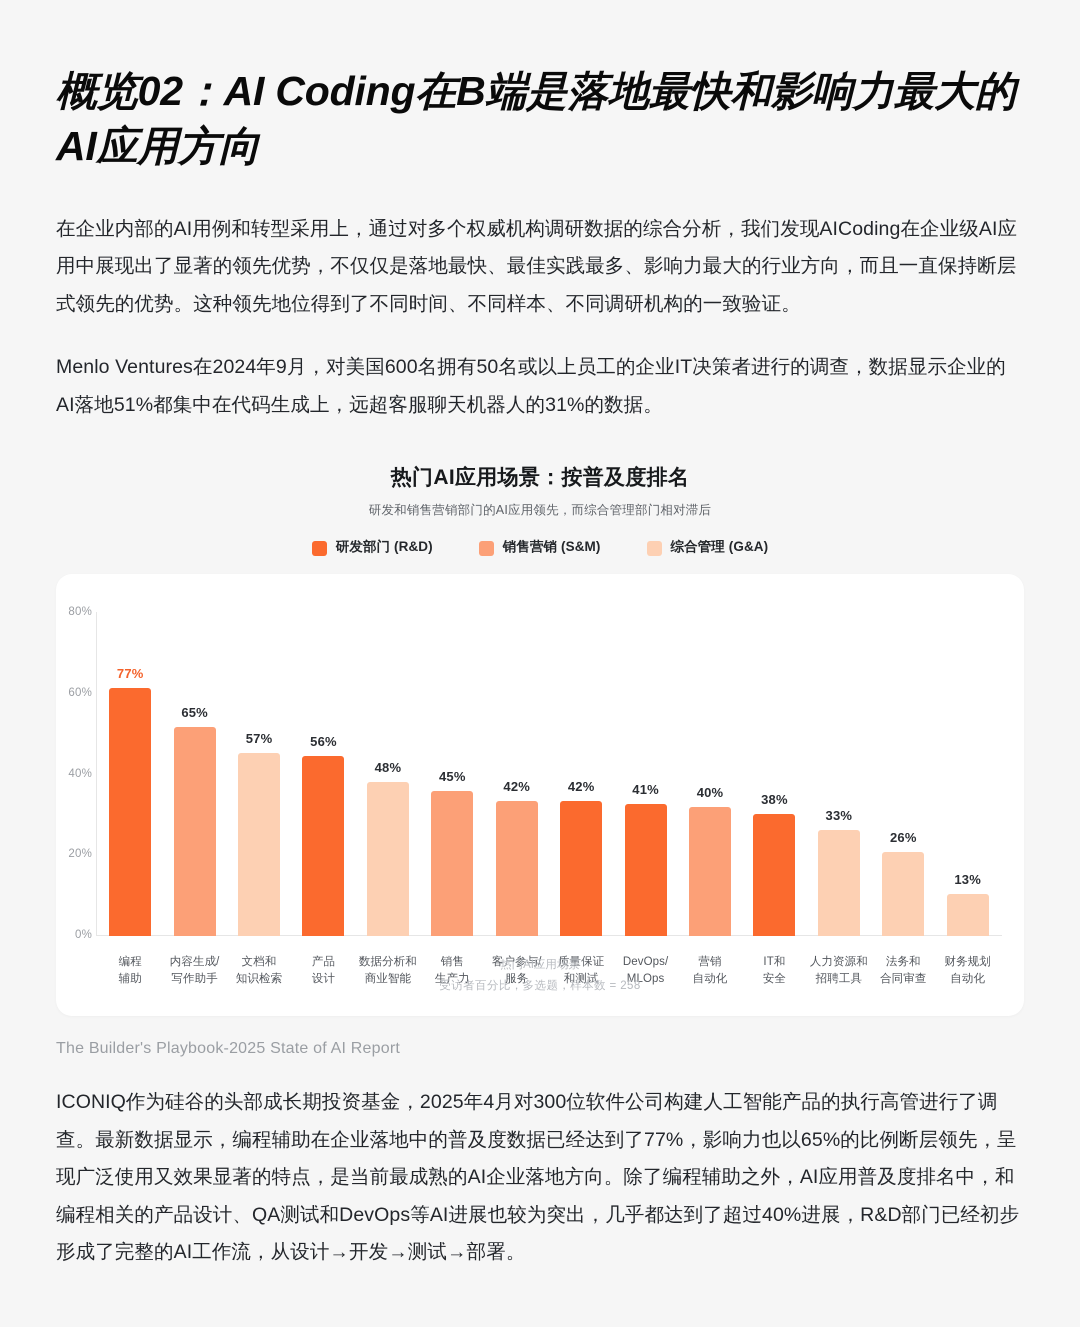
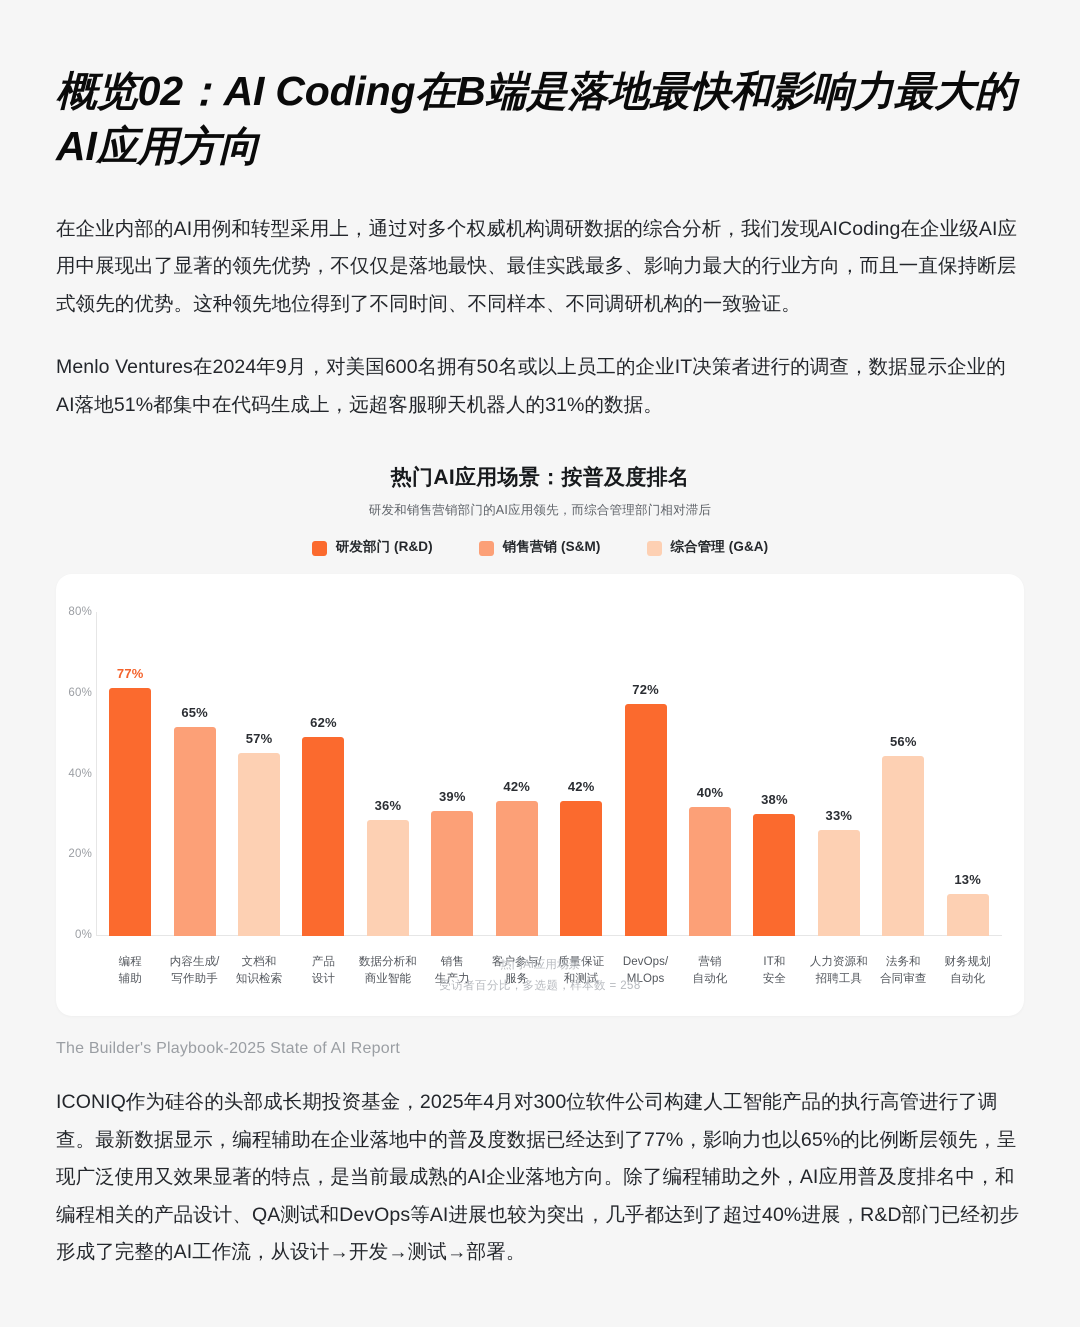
产品 设计: 56% -> 62%
数据分析和 商业智能: 48% -> 36%
销售 生产力: 45% -> 39%
DevOps/ MLOps: 41% -> 72%
法务和 合同审查: 26% -> 56%
